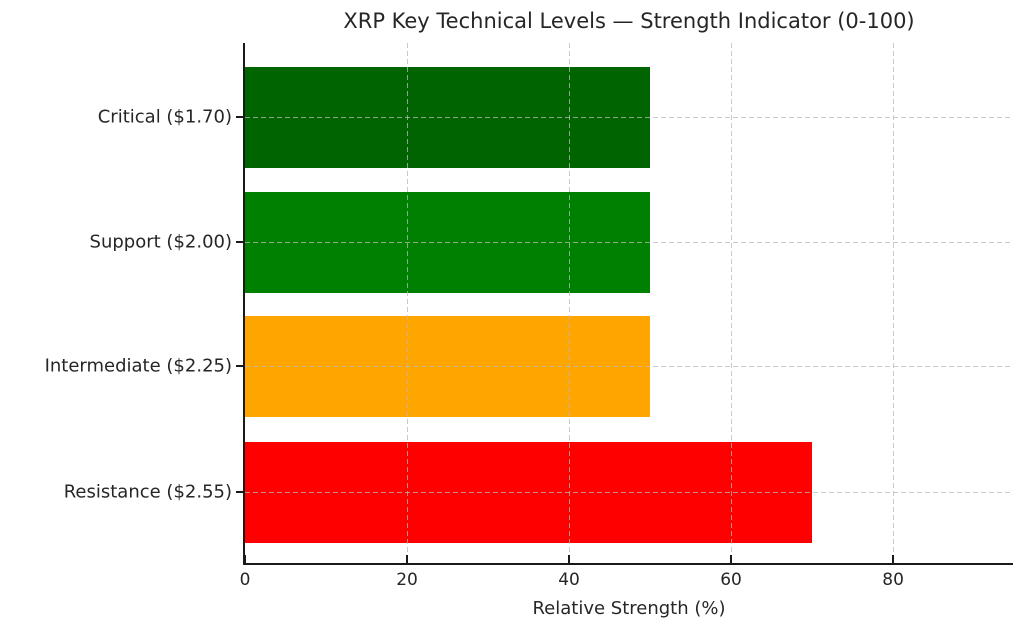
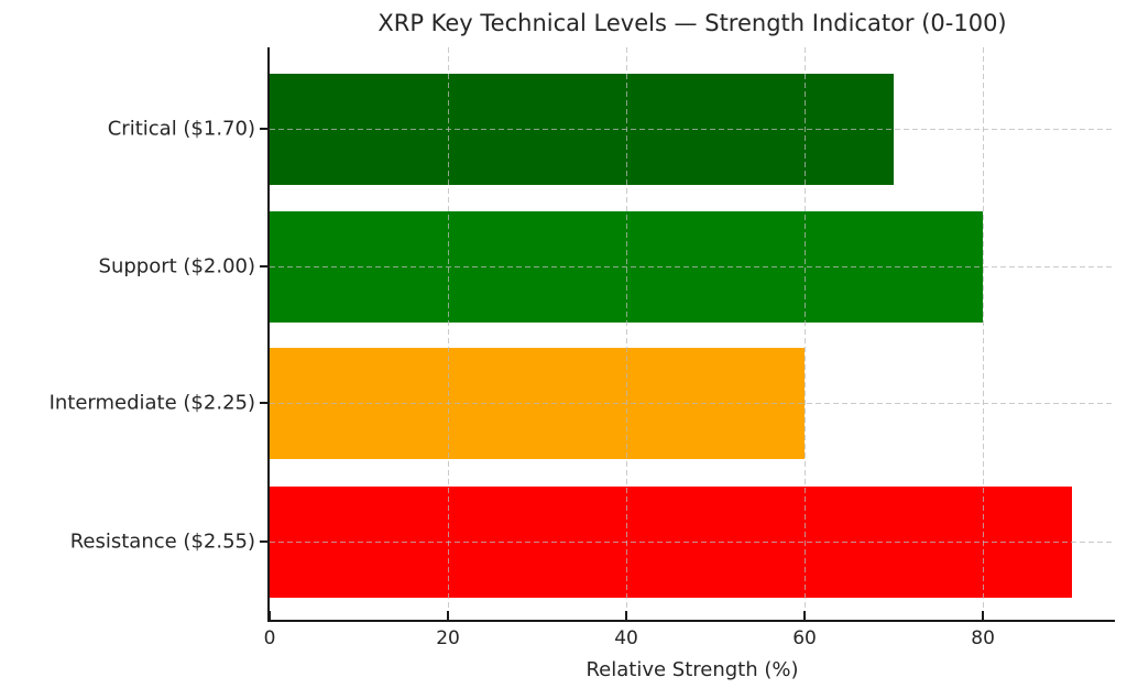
Critical ($1.70): 50 -> 70
Support ($2.00): 50 -> 80
Intermediate ($2.25): 50 -> 60
Resistance ($2.55): 70 -> 90
